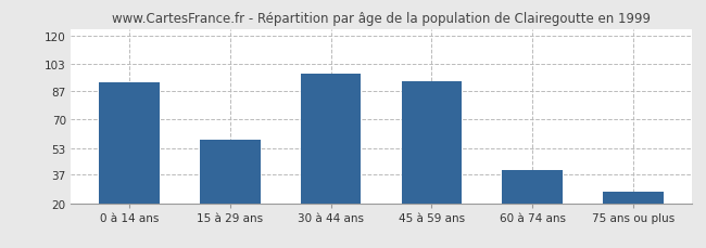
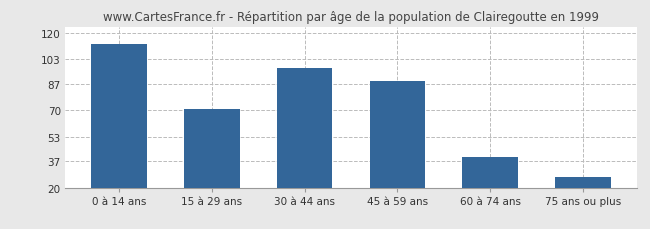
0 à 14 ans: 92 -> 113
15 à 29 ans: 58 -> 71
45 à 59 ans: 93 -> 89
